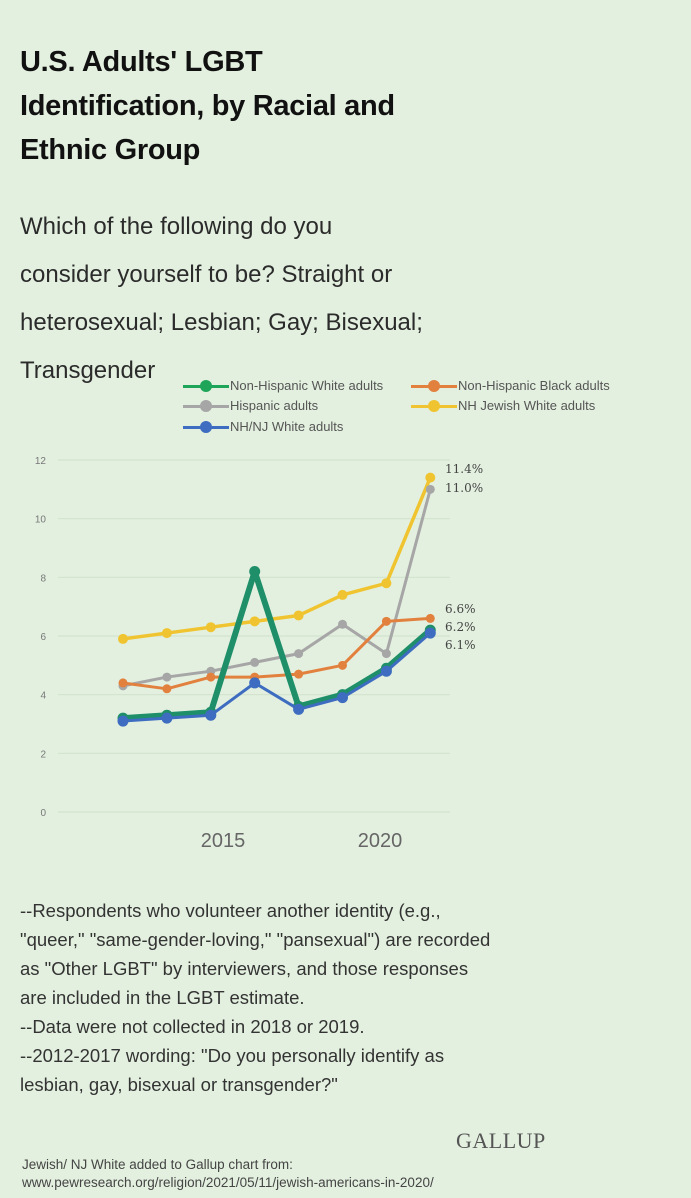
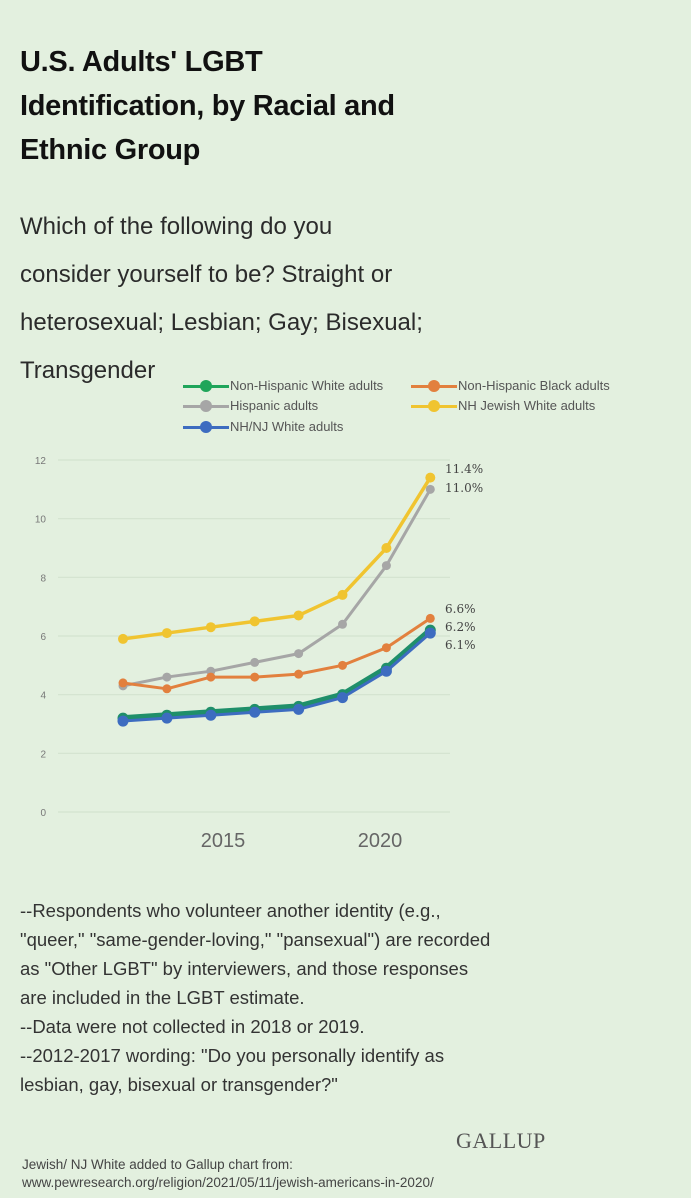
Non-Hispanic White adults/2015: 8.2 -> 3.5
NH/NJ White adults/2015: 4.4 -> 3.4
Non-Hispanic Black adults/2020: 6.5 -> 5.6
Hispanic adults/2020: 5.4 -> 8.4
NH Jewish White adults/2020: 7.8 -> 9.0
